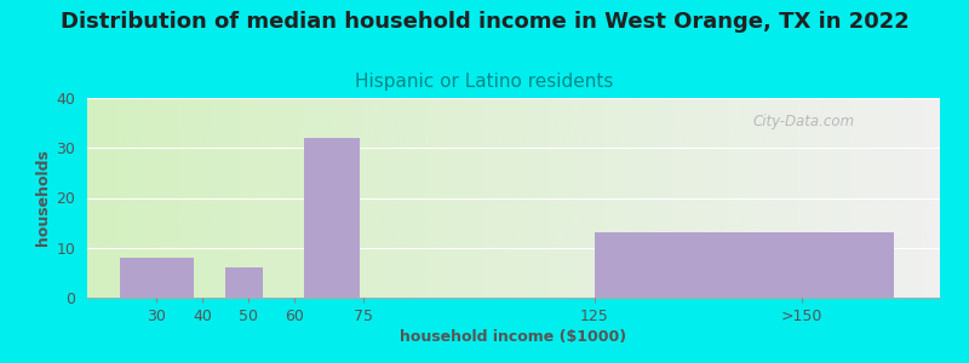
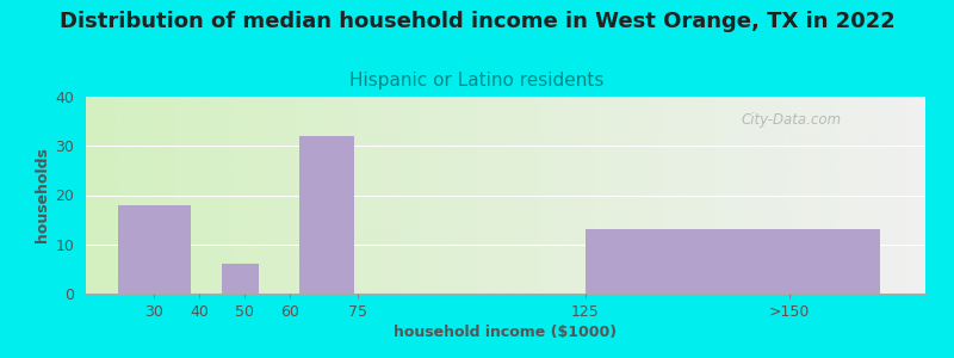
30: 8 -> 18
